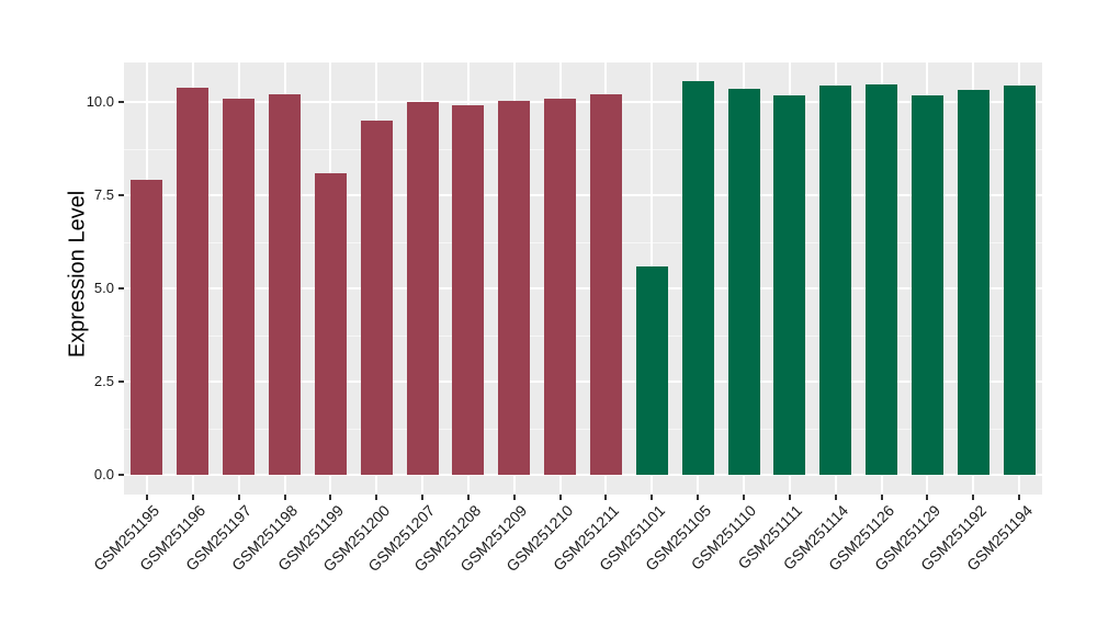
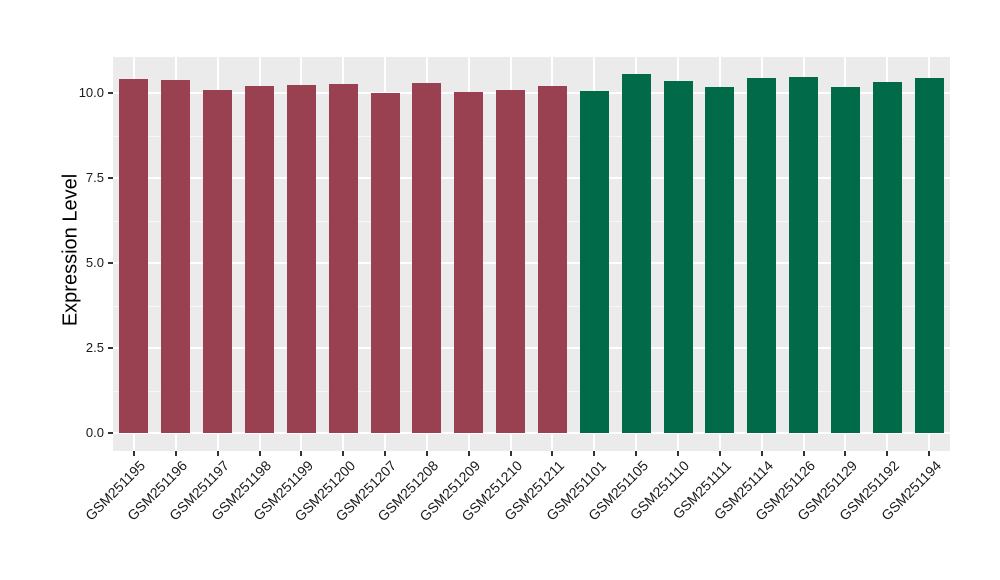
GSM251195: 7.9 -> 10.4
GSM251199: 8.1 -> 10.2
GSM251200: 9.5 -> 10.3
GSM251208: 9.9 -> 10.3
GSM251101: 5.6 -> 10.1
